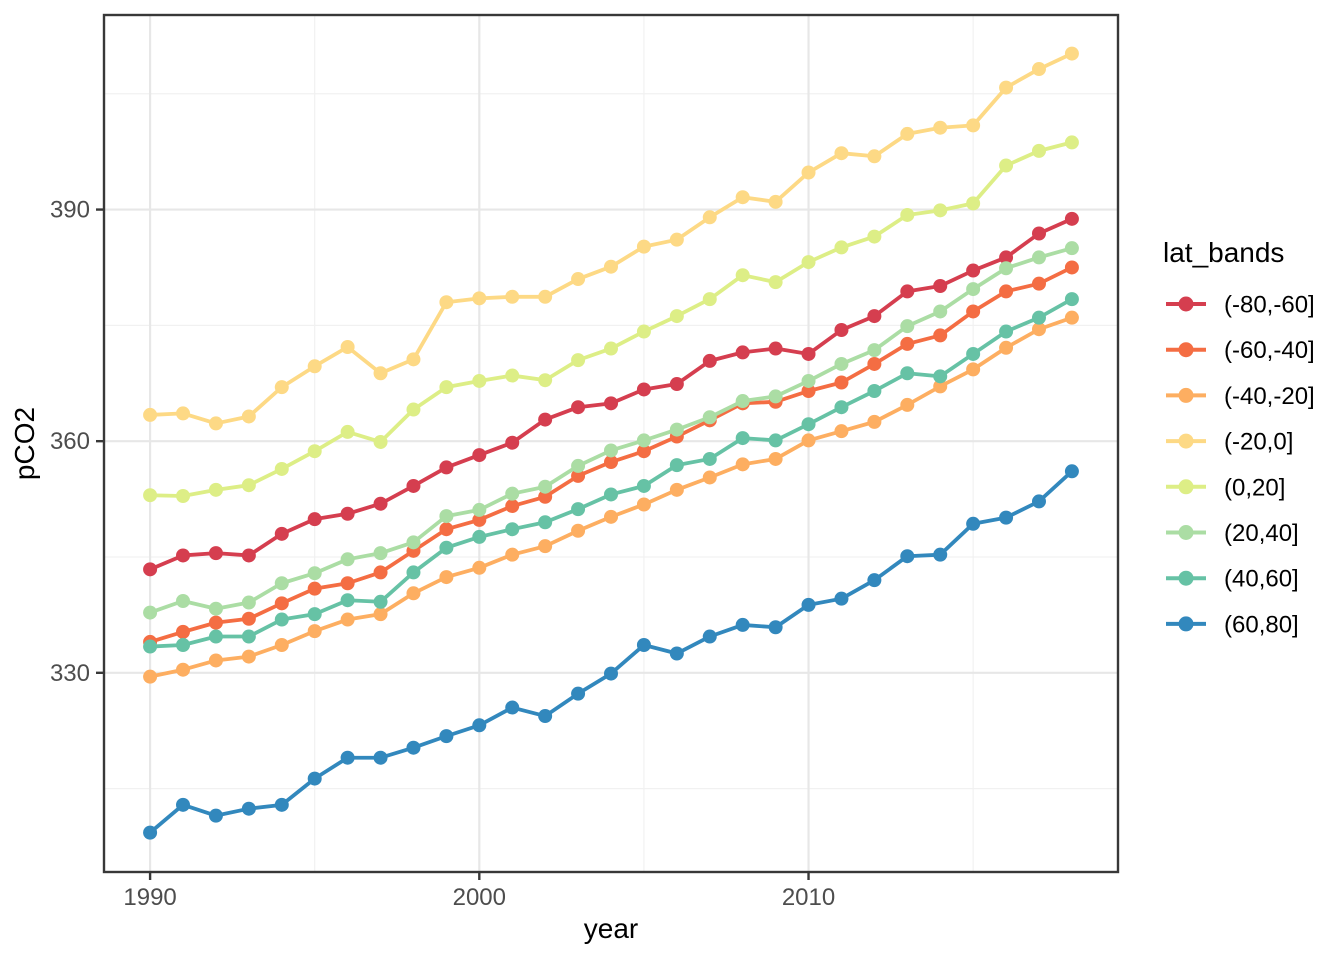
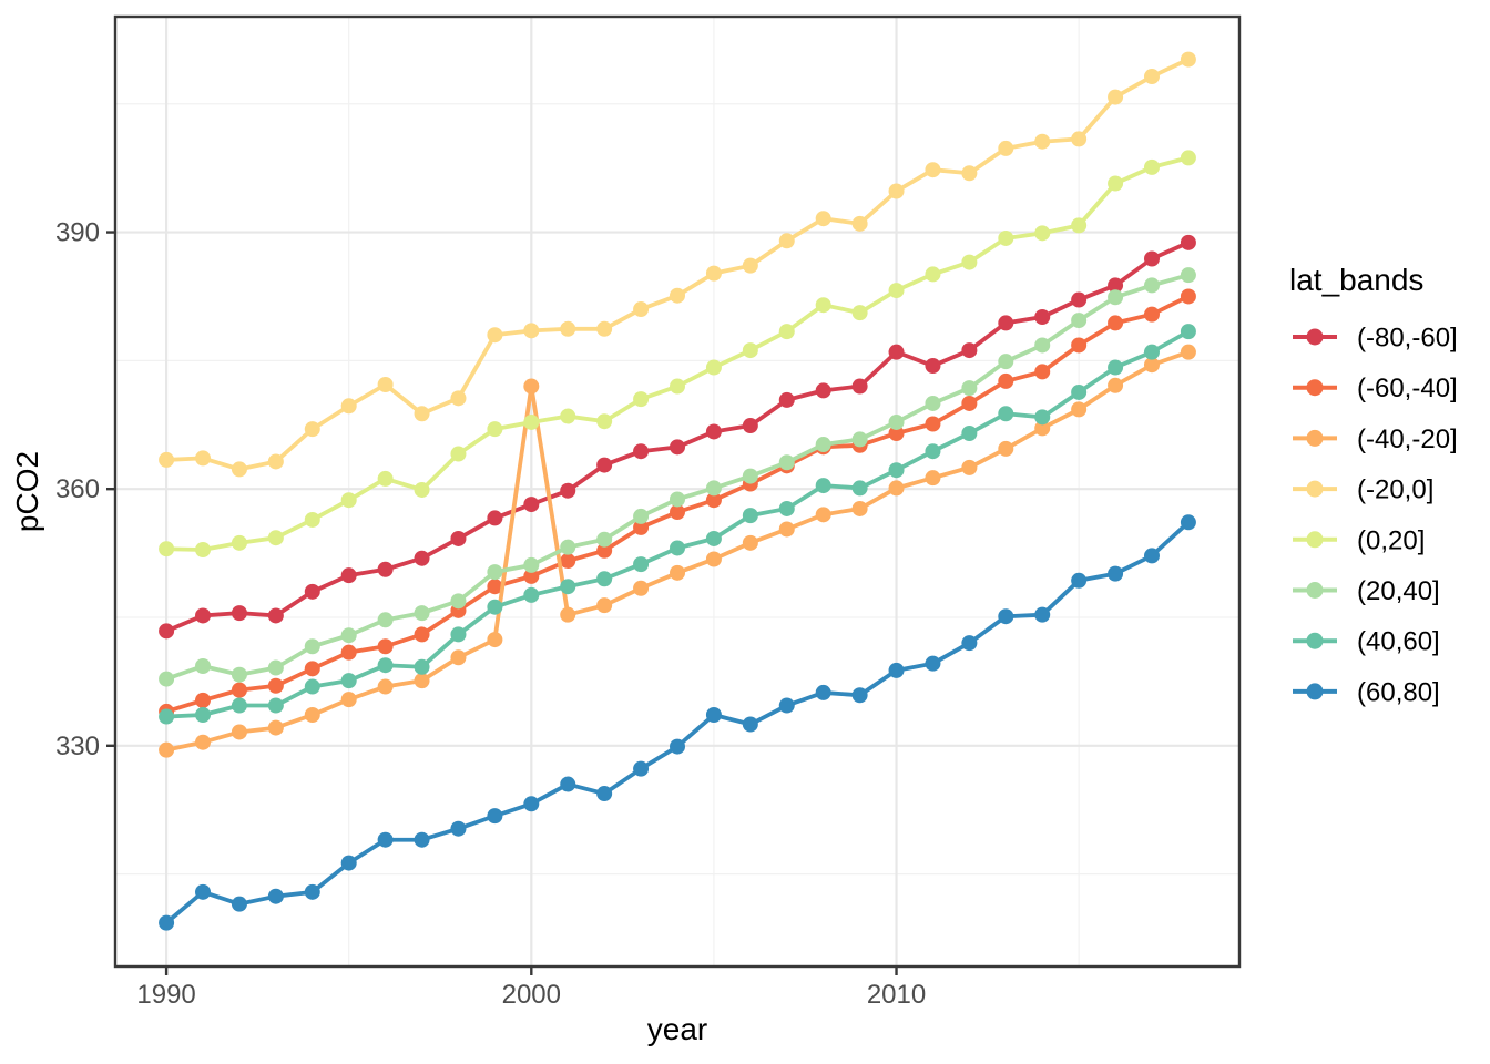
(-40,-20]/2000: 344 -> 372
(-80,-60]/2010: 371 -> 376
